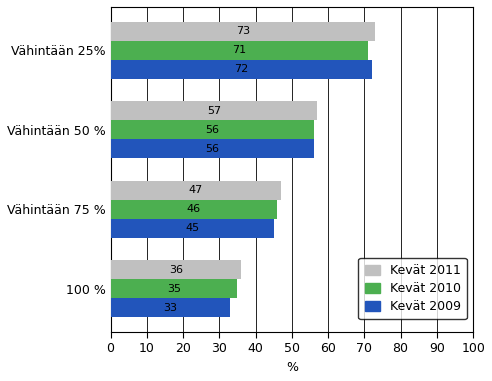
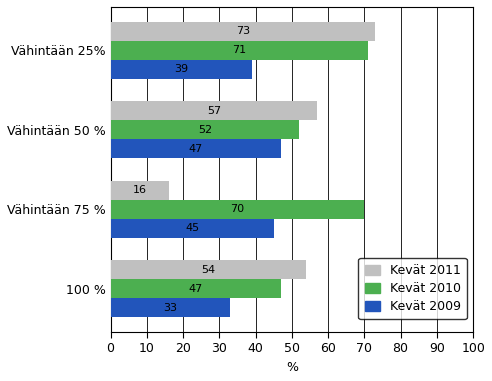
Kevät 2009/Vähintään 25%: 72 -> 39
Kevät 2010/Vähintään 50 %: 56 -> 52
Kevät 2009/Vähintään 50 %: 56 -> 47
Kevät 2011/Vähintään 75 %: 47 -> 16
Kevät 2010/Vähintään 75 %: 46 -> 70
Kevät 2011/100 %: 36 -> 54
Kevät 2010/100 %: 35 -> 47
